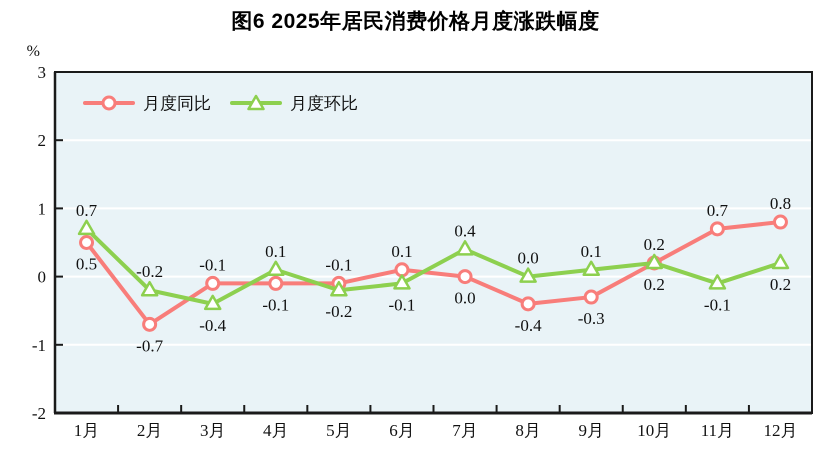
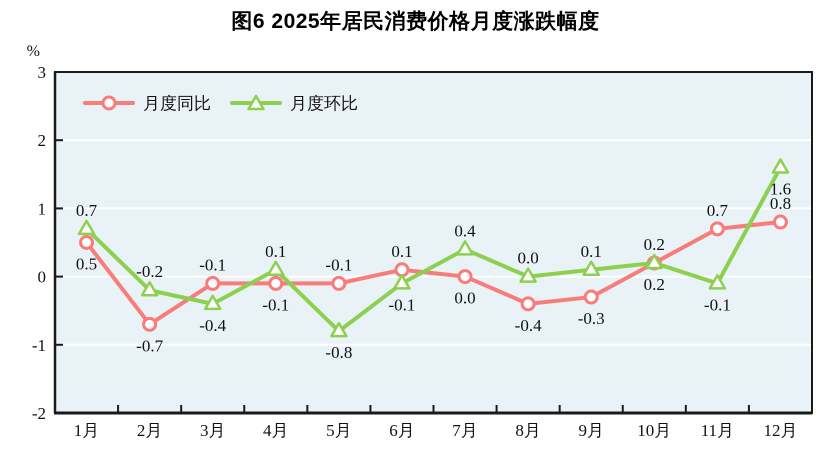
月度环比/5月: -0.2 -> -0.8
月度环比/12月: 0.2 -> 1.6
